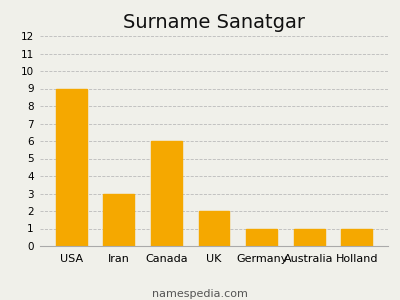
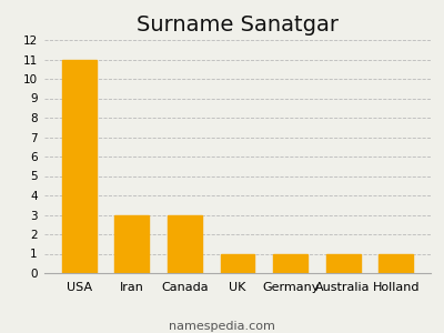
USA: 9 -> 11
Canada: 6 -> 3
UK: 2 -> 1
